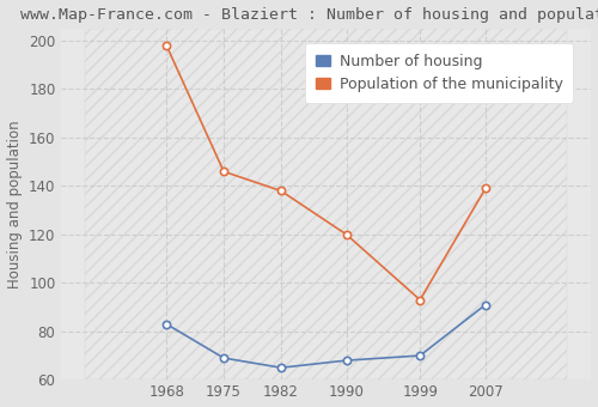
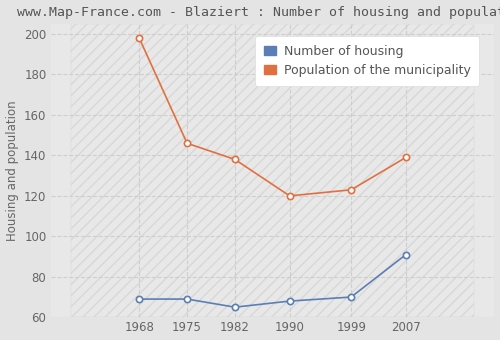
Number of housing/1968: 83 -> 69
Population of the municipality/1999: 93 -> 123
